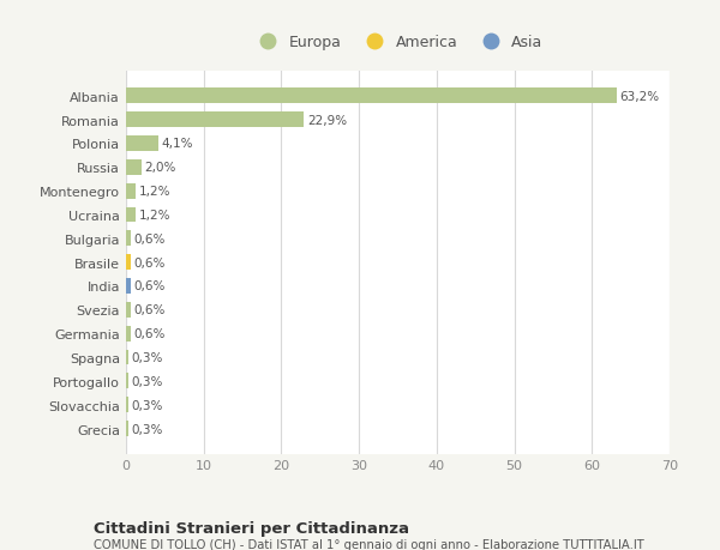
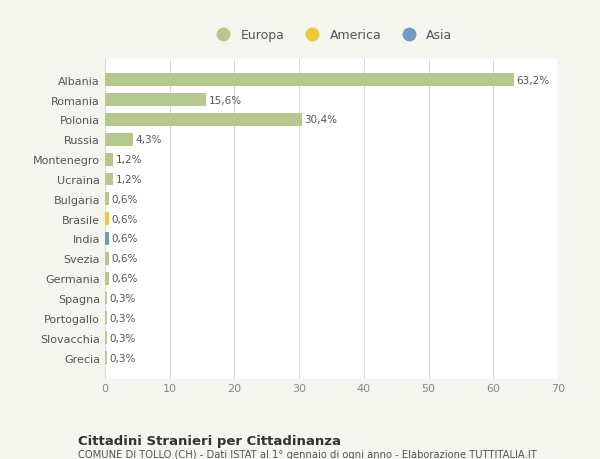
Romania: 22,9% -> 15,6%
Polonia: 4,1% -> 30,4%
Russia: 2,0% -> 4,3%
